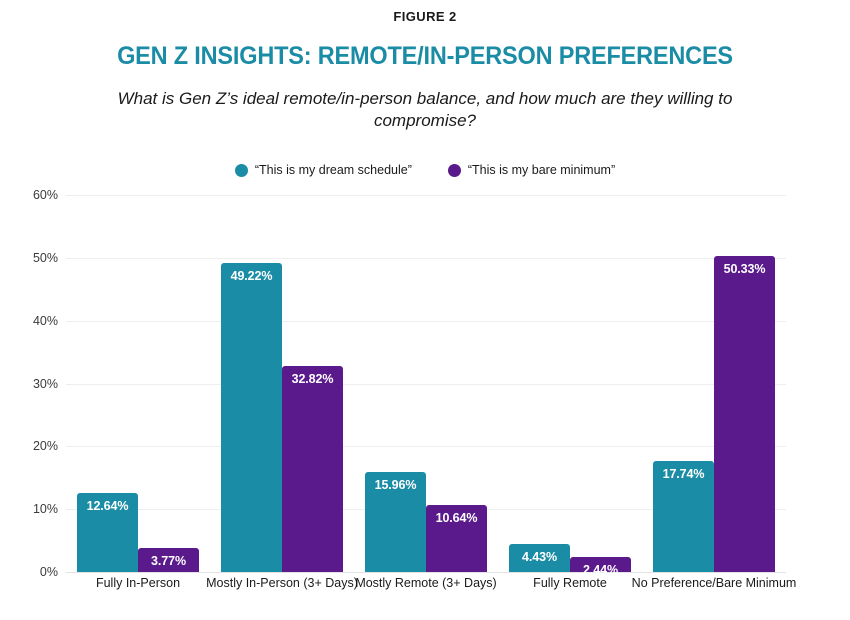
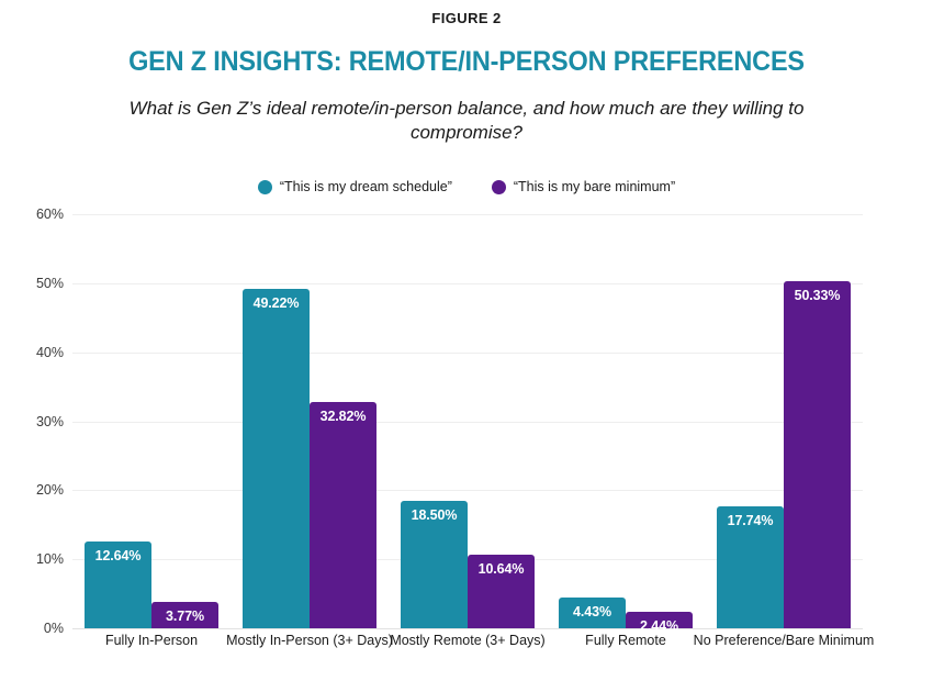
“This is my dream schedule”/Mostly Remote (3+ Days): 15.96% -> 18.50%
